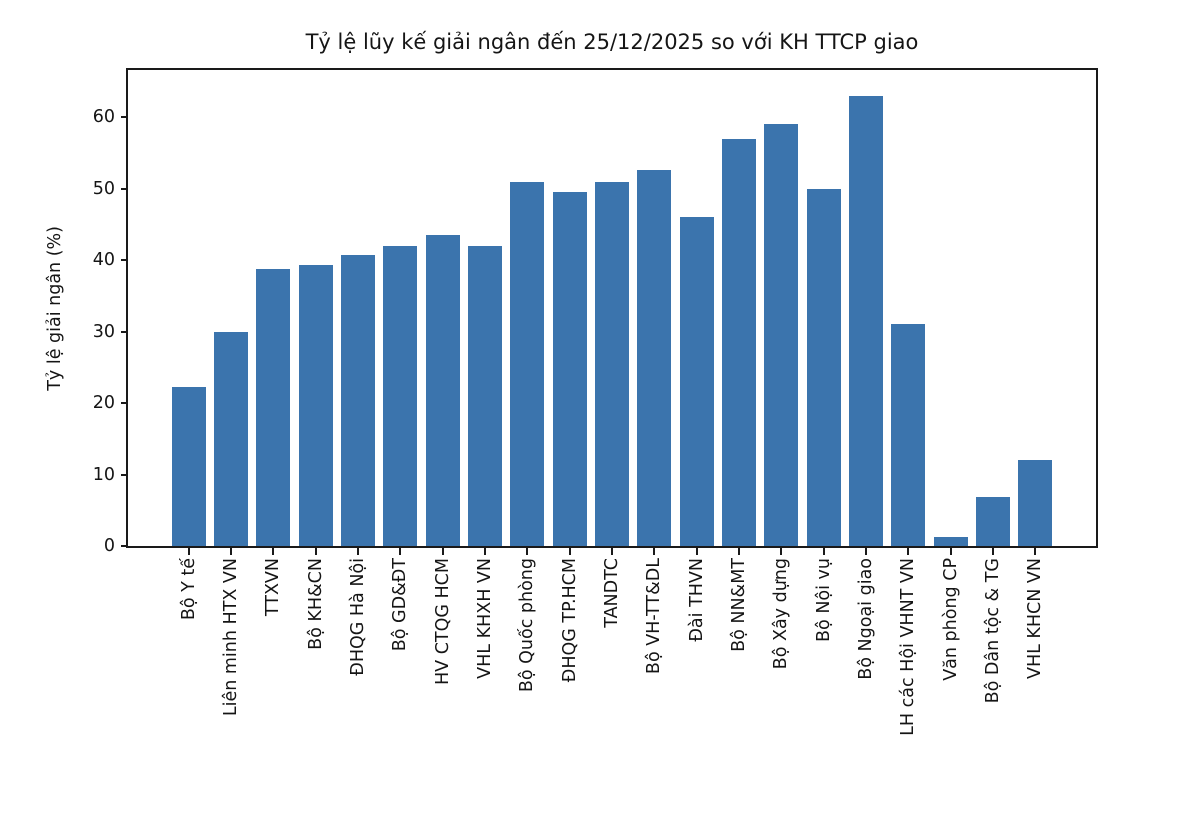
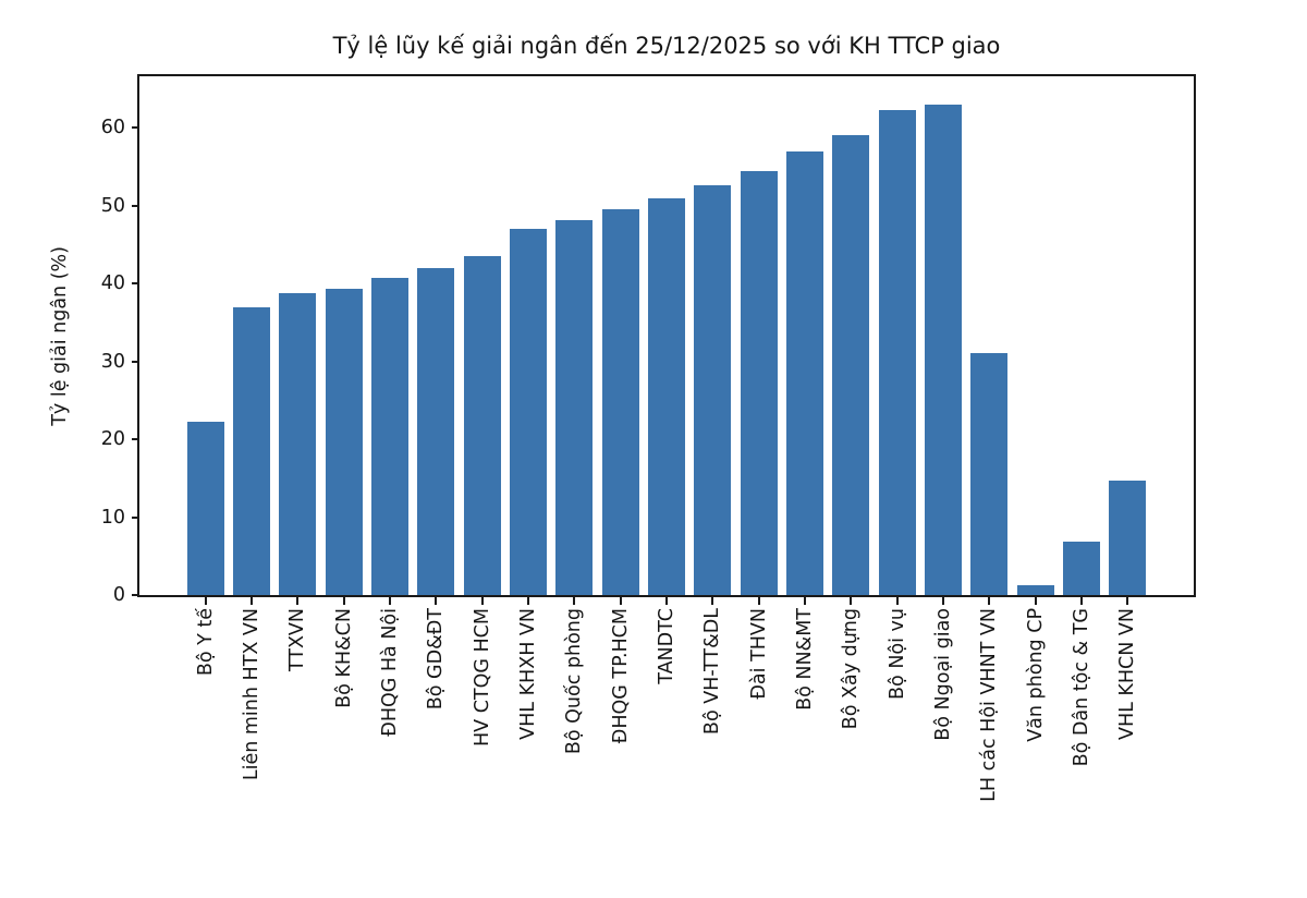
Liên minh HTX VN: 30 -> 37
VHL KHXH VN: 42 -> 47
Bộ Quốc phòng: 51 -> 48
Đài THVN: 46 -> 54
Bộ Nội vụ: 50 -> 62
VHL KHCN VN: 12 -> 15
